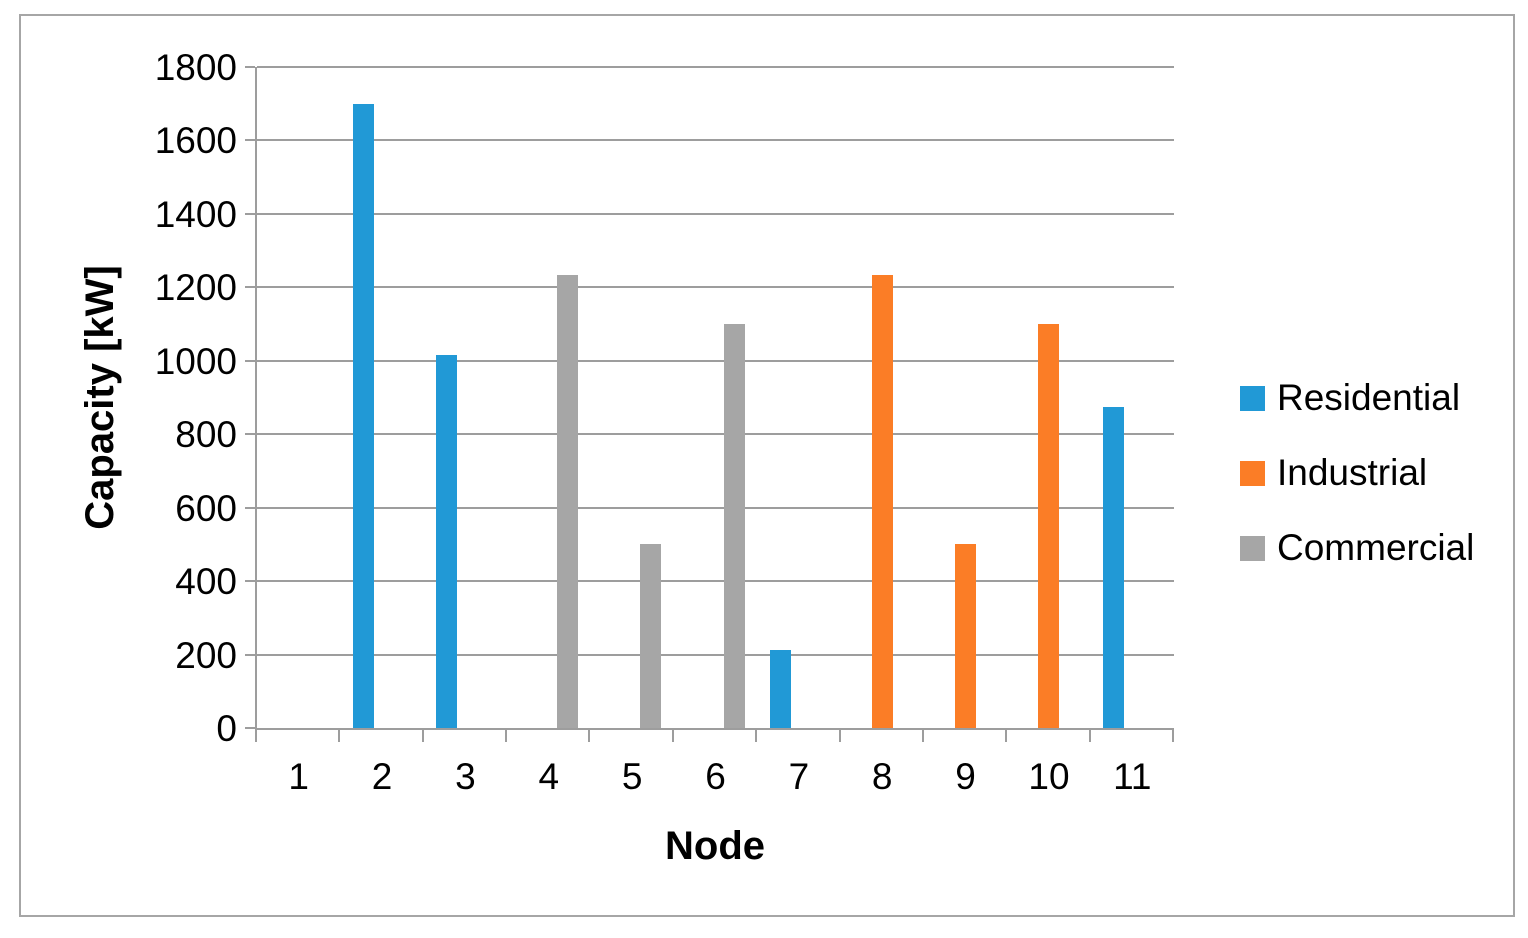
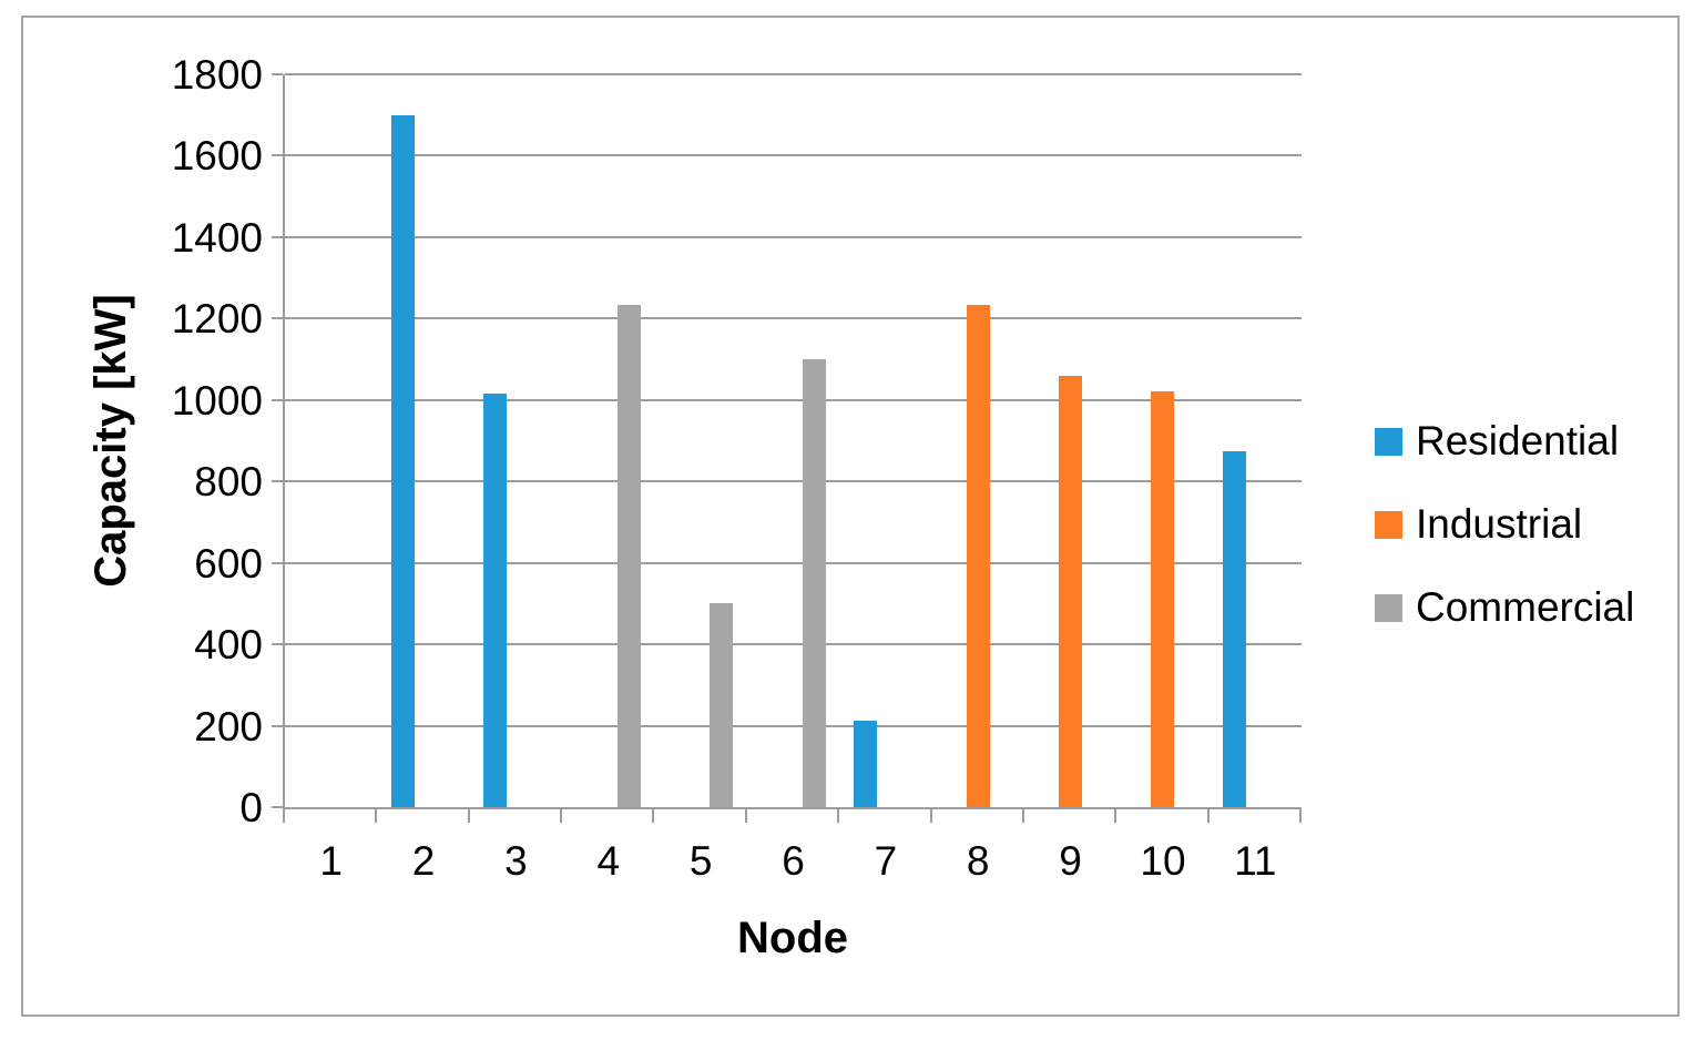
Industrial/9: 500 -> 1060
Industrial/10: 1100 -> 1020
